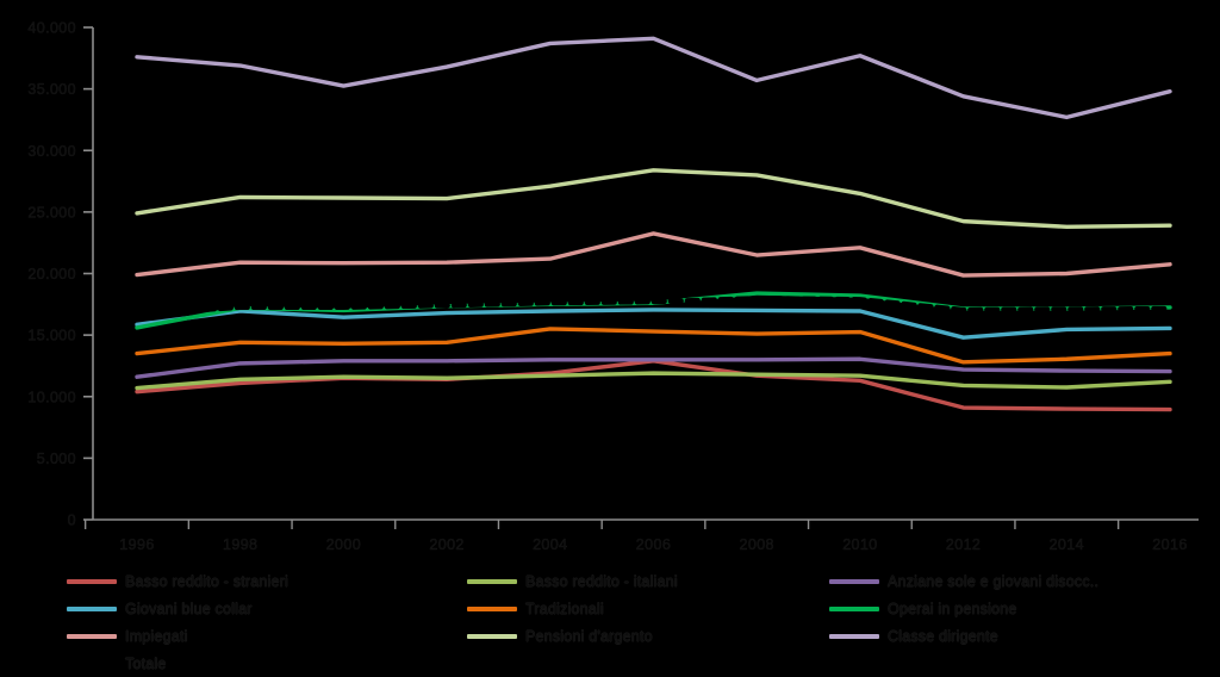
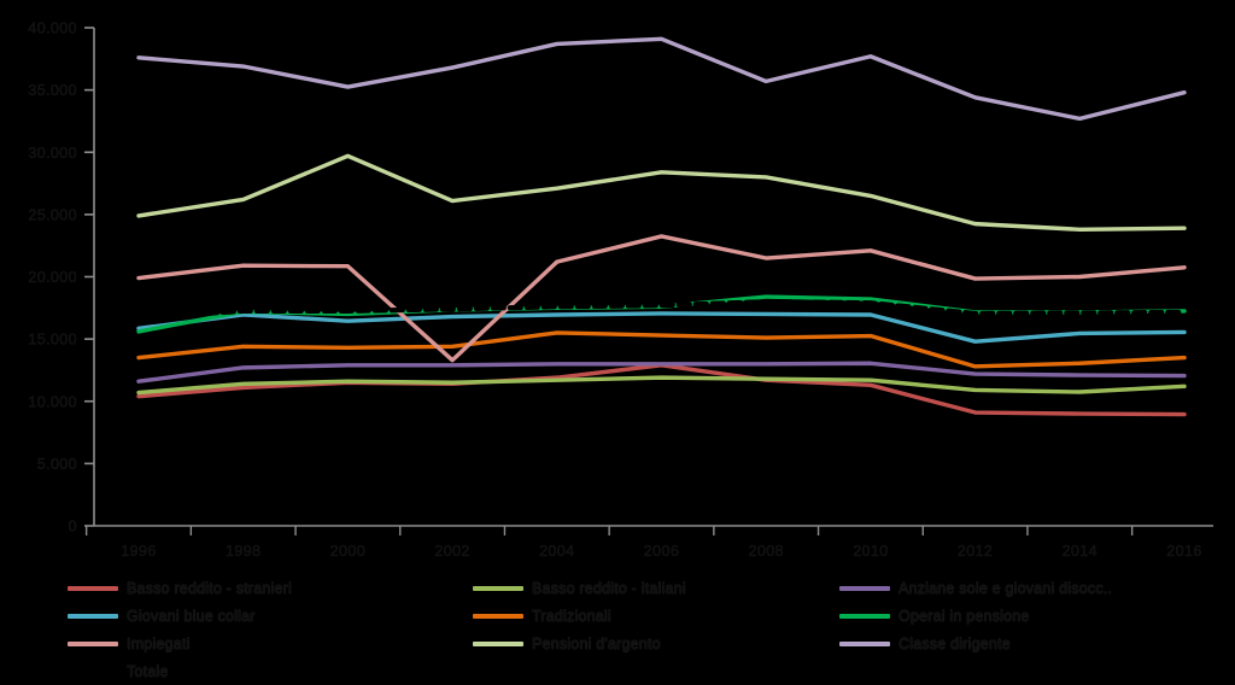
Pensioni d'argento/2000: 26200 -> 29700
Impiegati/2002: 20900 -> 13300
